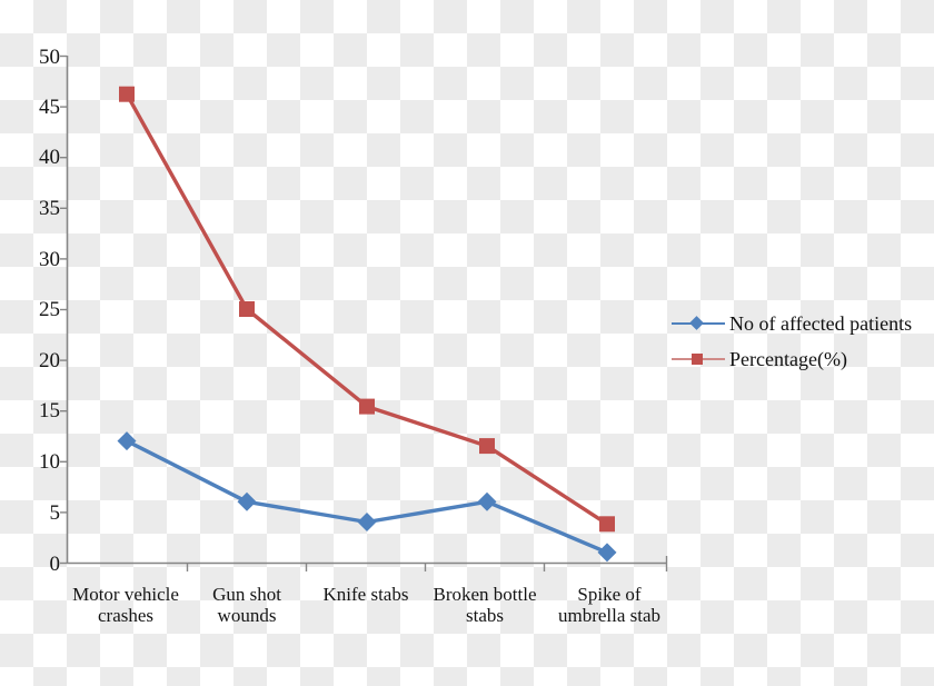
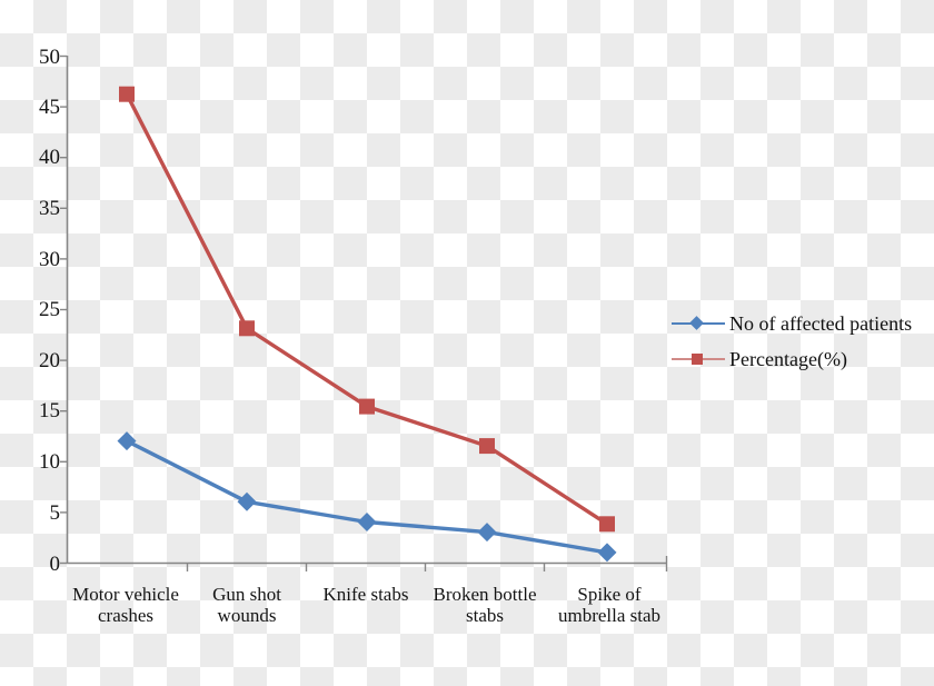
Percentage(%)/Gun shot wounds: 25 -> 23
No of affected patients/Broken bottle stabs: 6 -> 3
